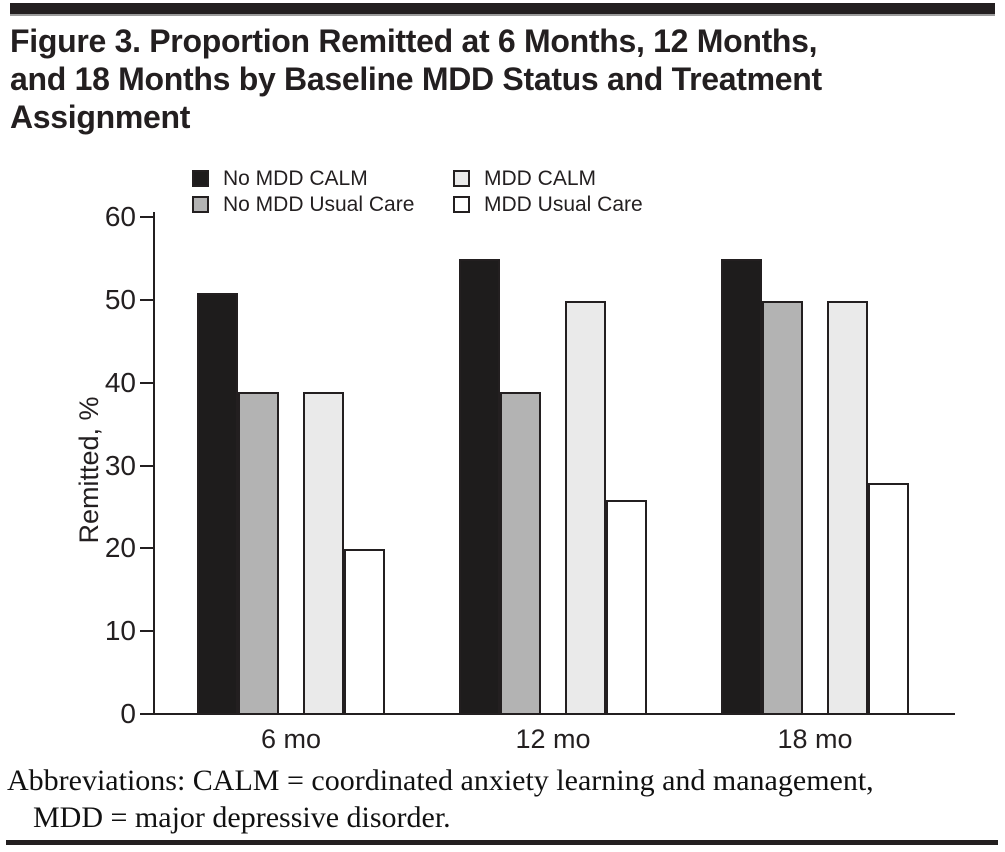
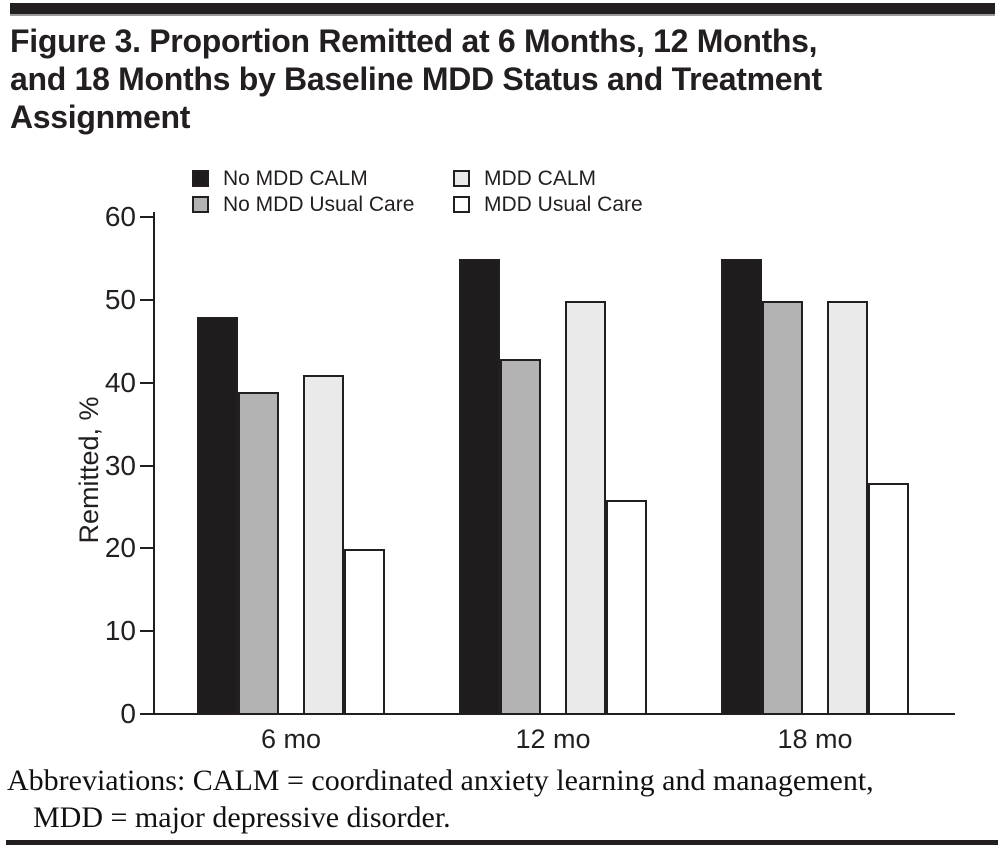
No MDD CALM/6 mo: 51 -> 48
MDD CALM/6 mo: 39 -> 41
No MDD Usual Care/12 mo: 39 -> 43
